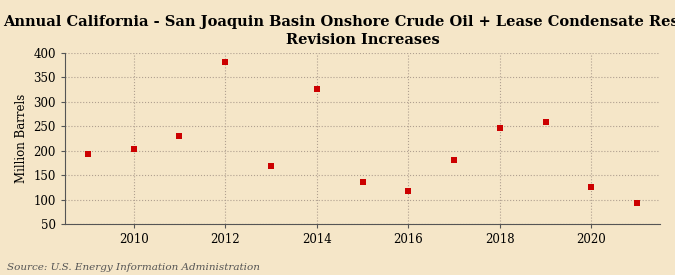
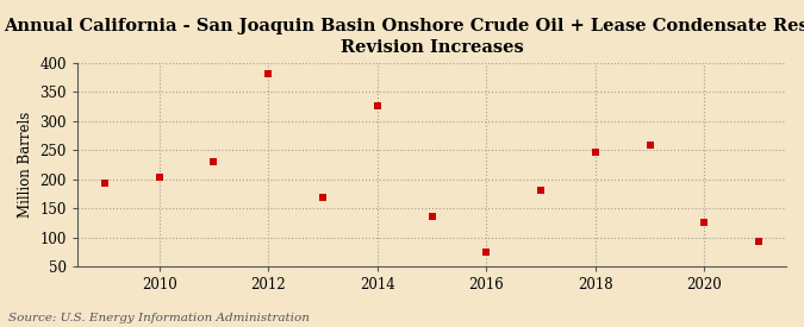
2016: 118 -> 75
